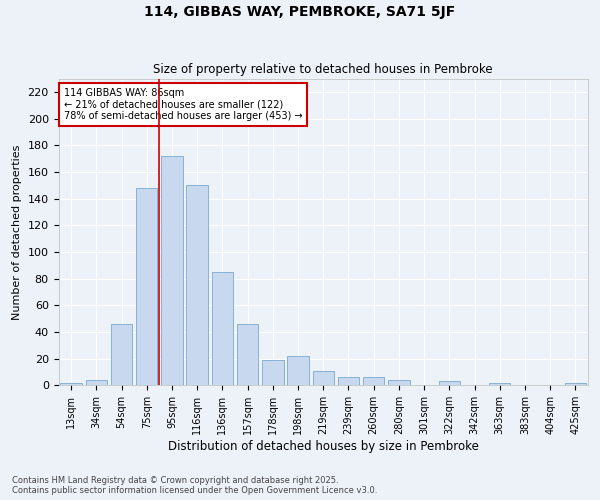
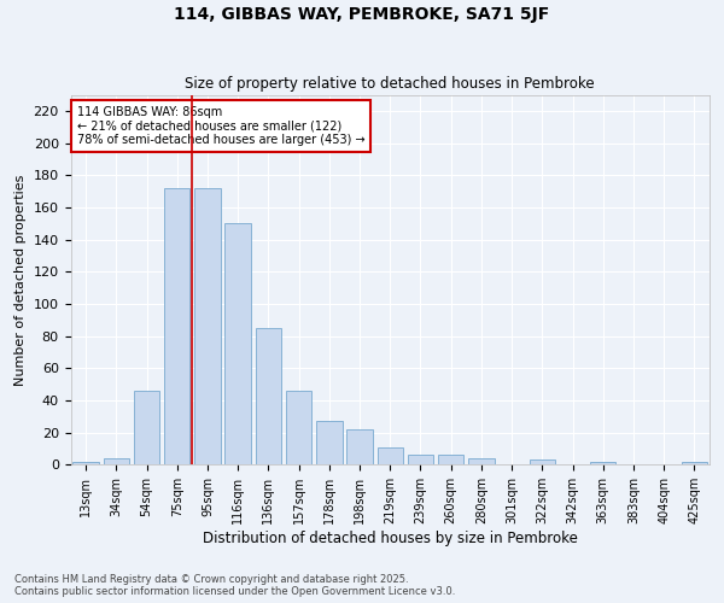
75sqm: 148 -> 172
178sqm: 19 -> 27
